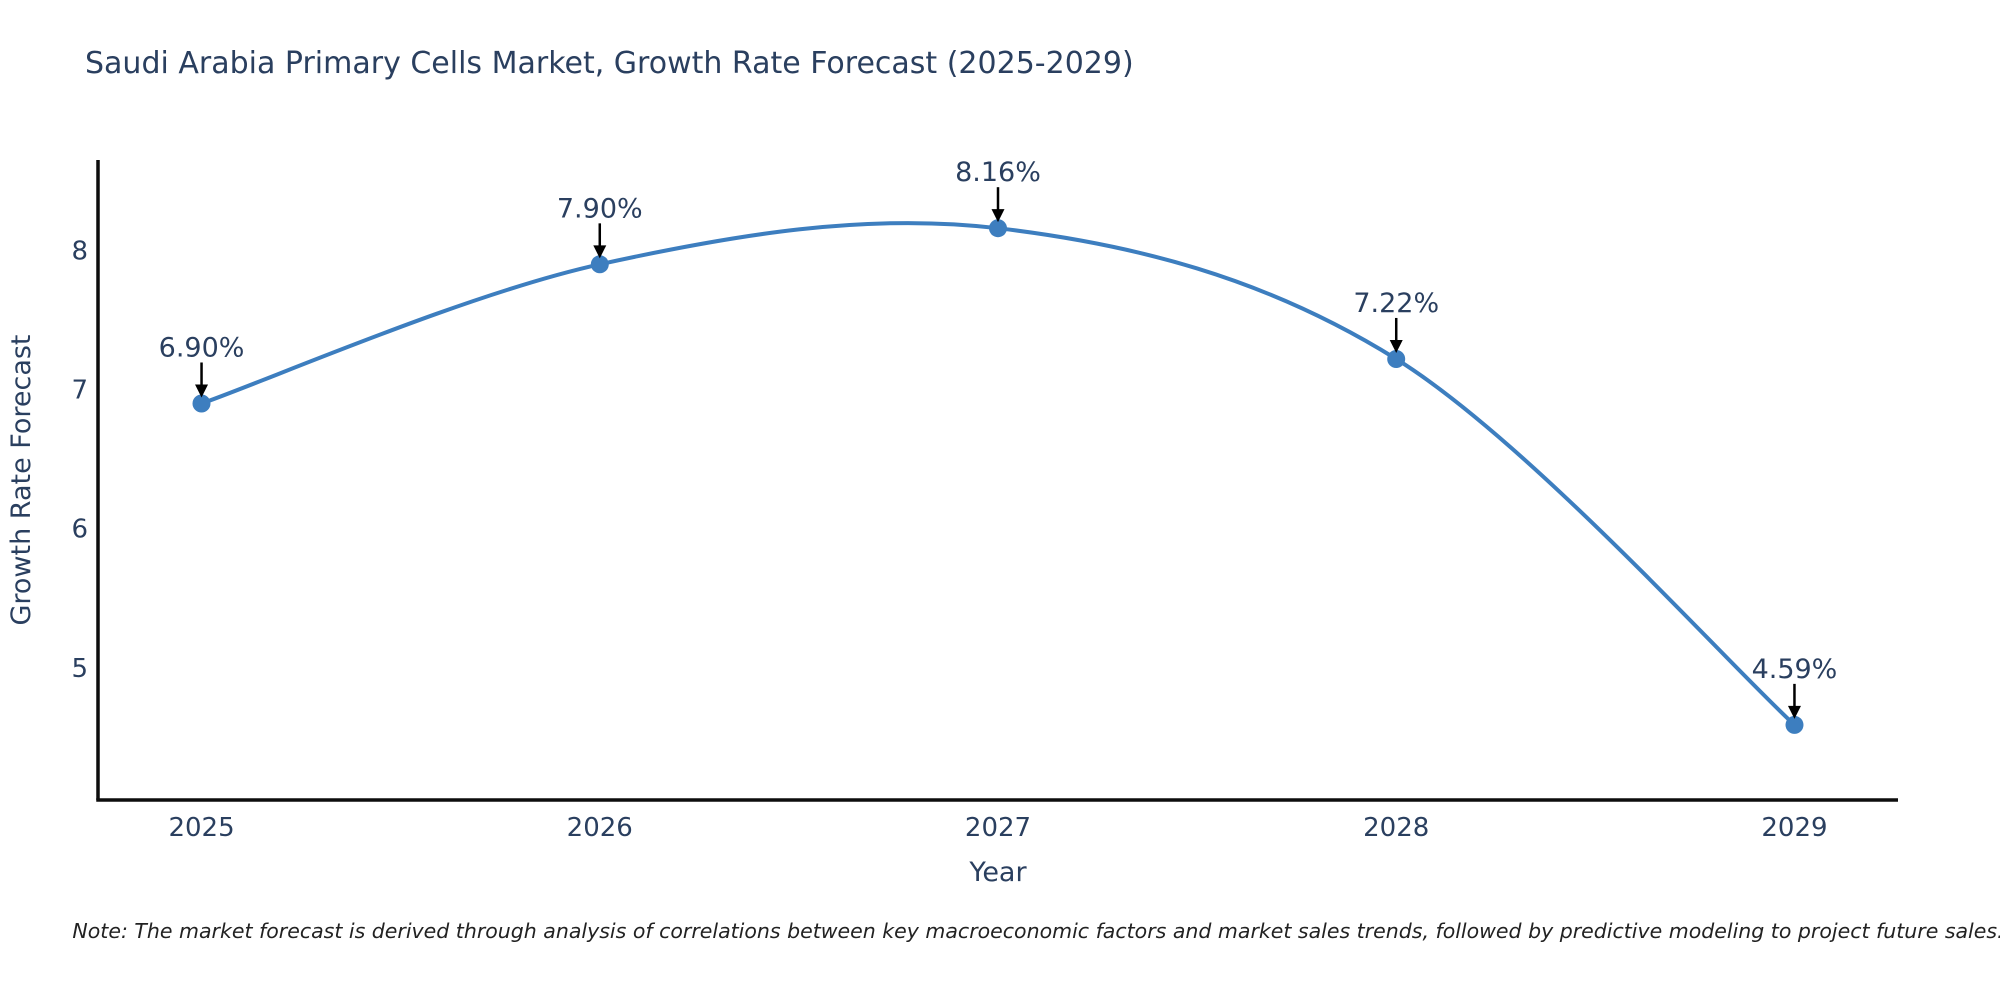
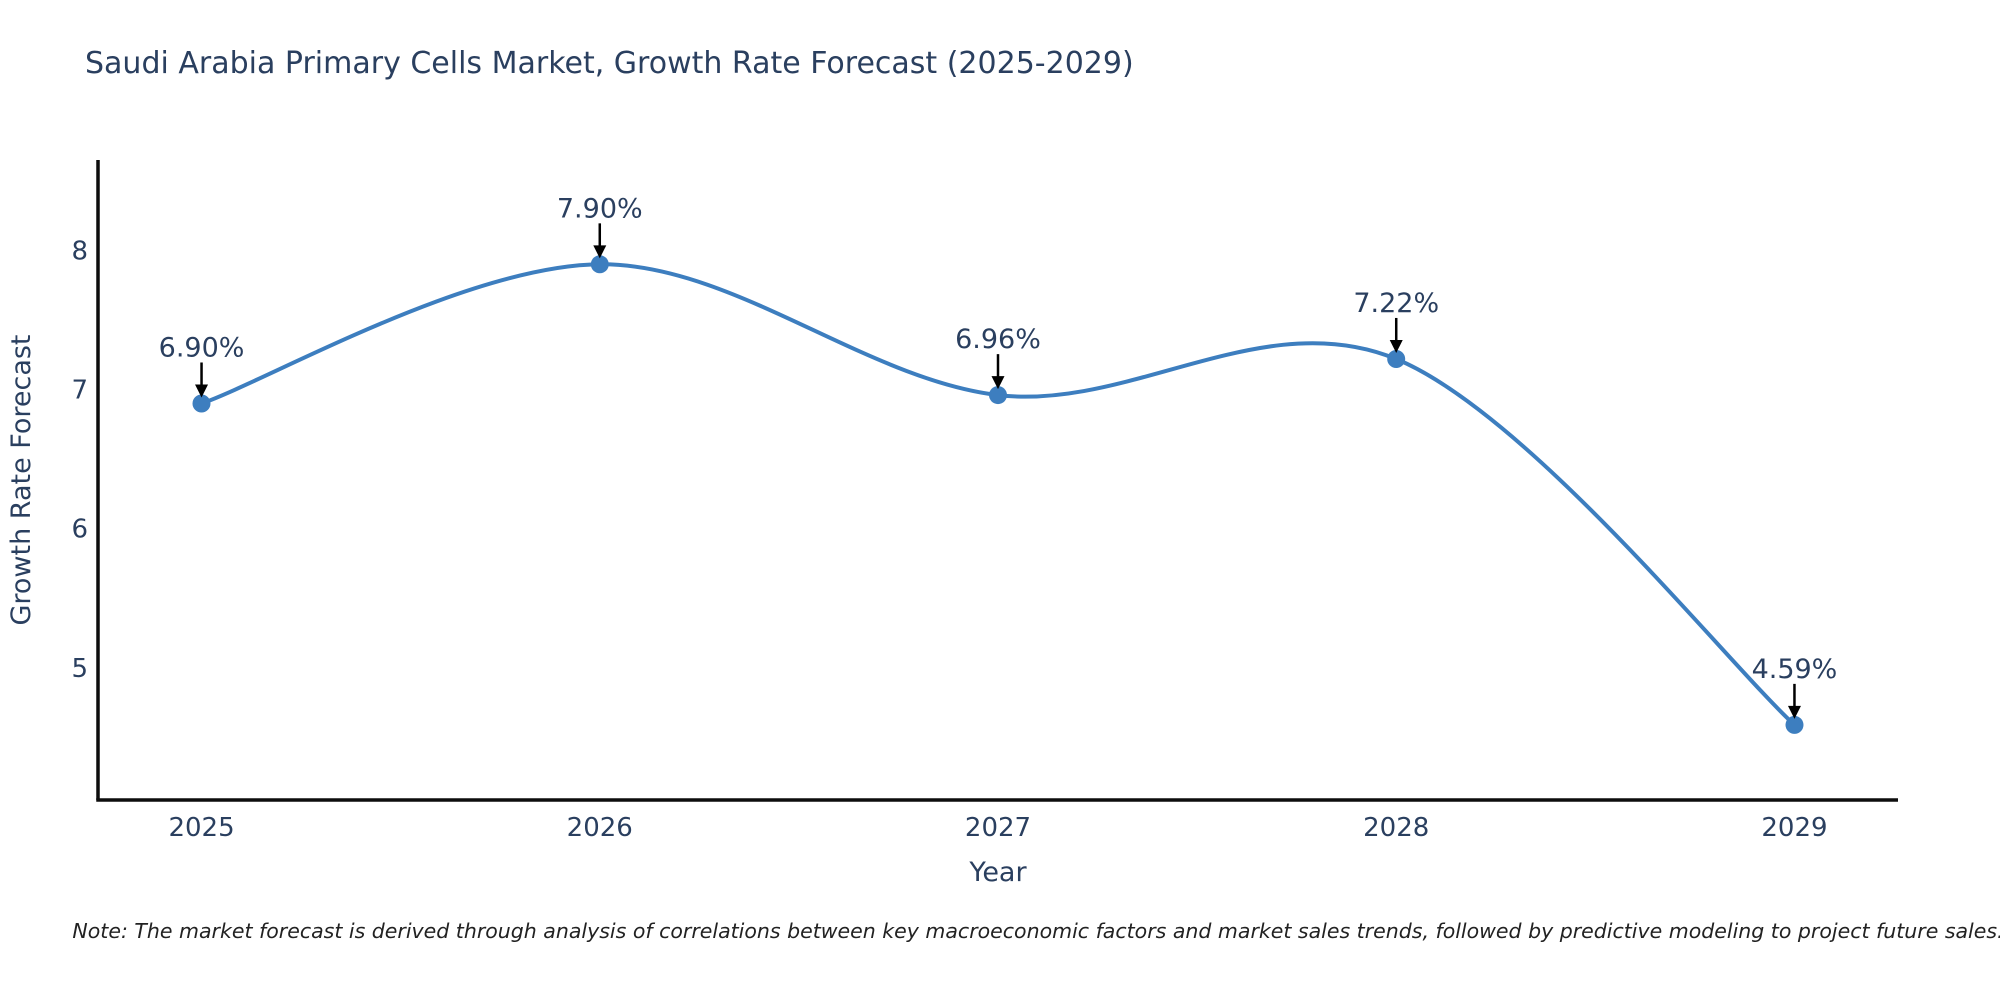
2027: 8.16% -> 6.96%
